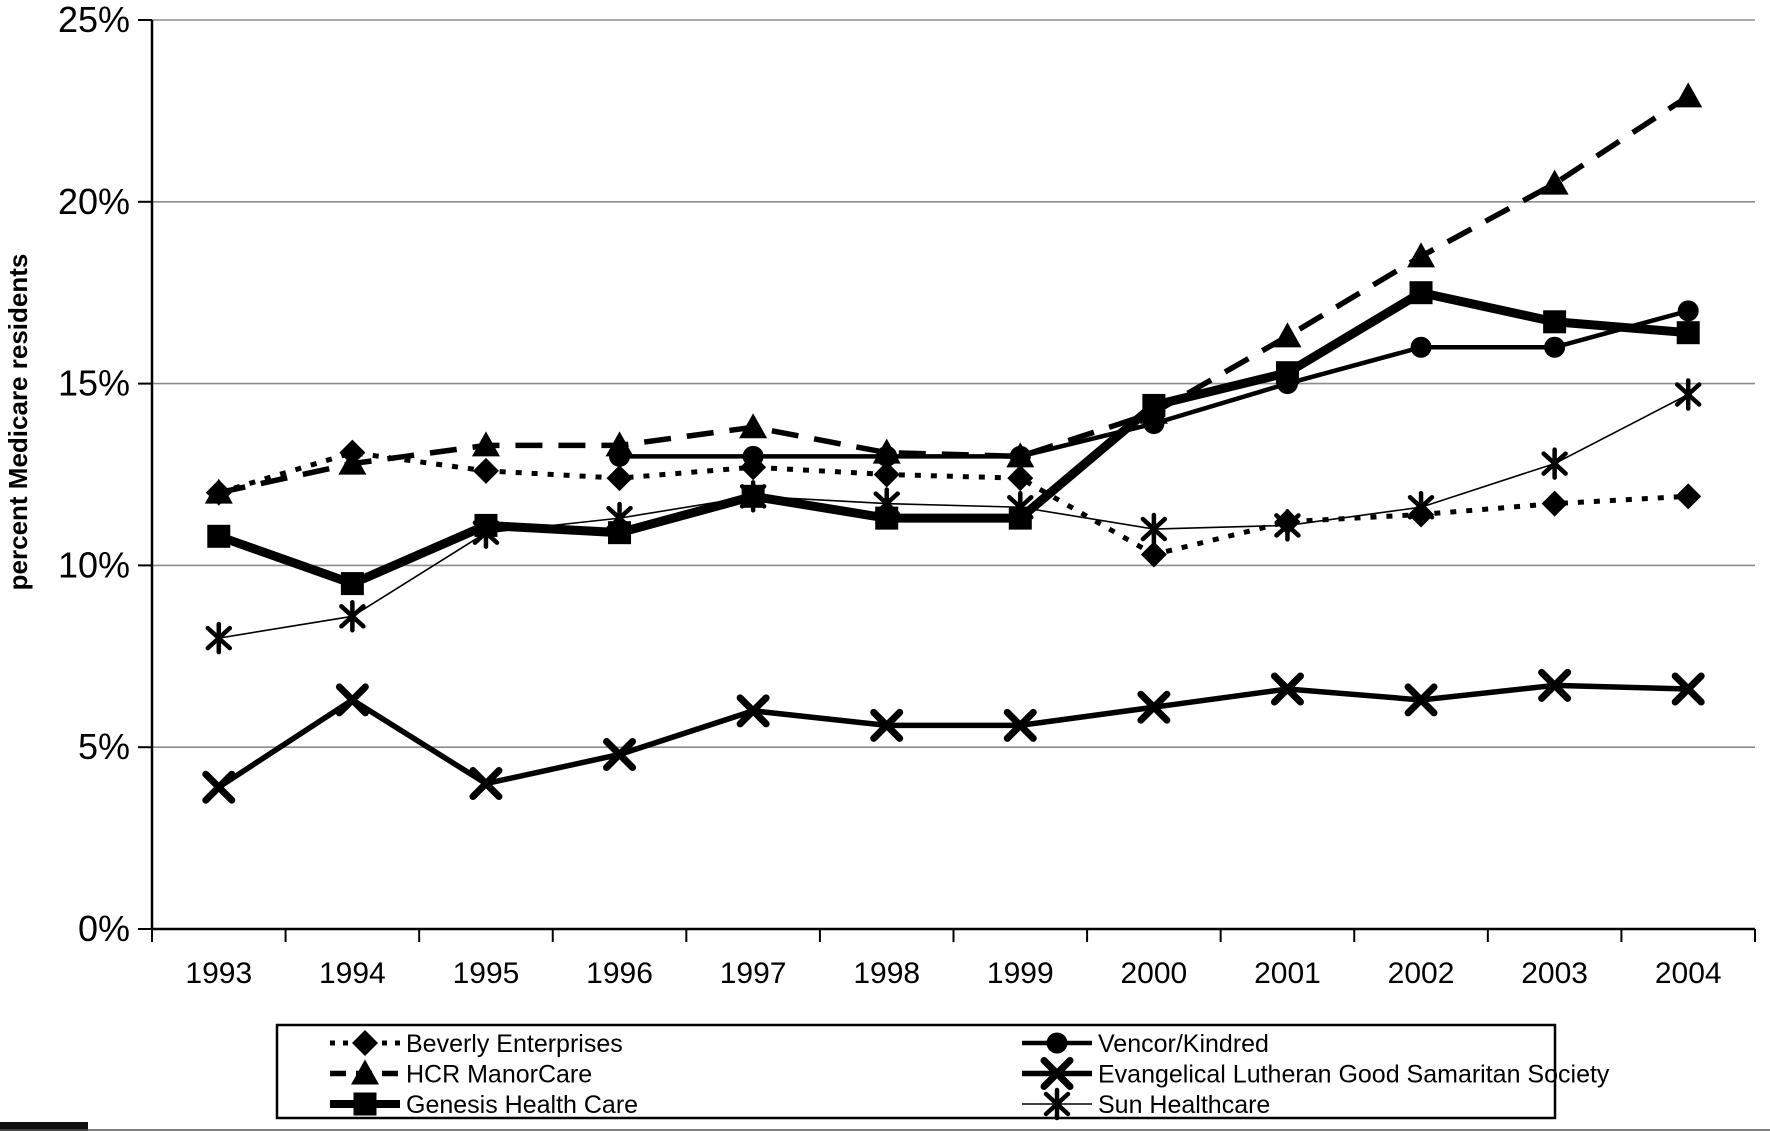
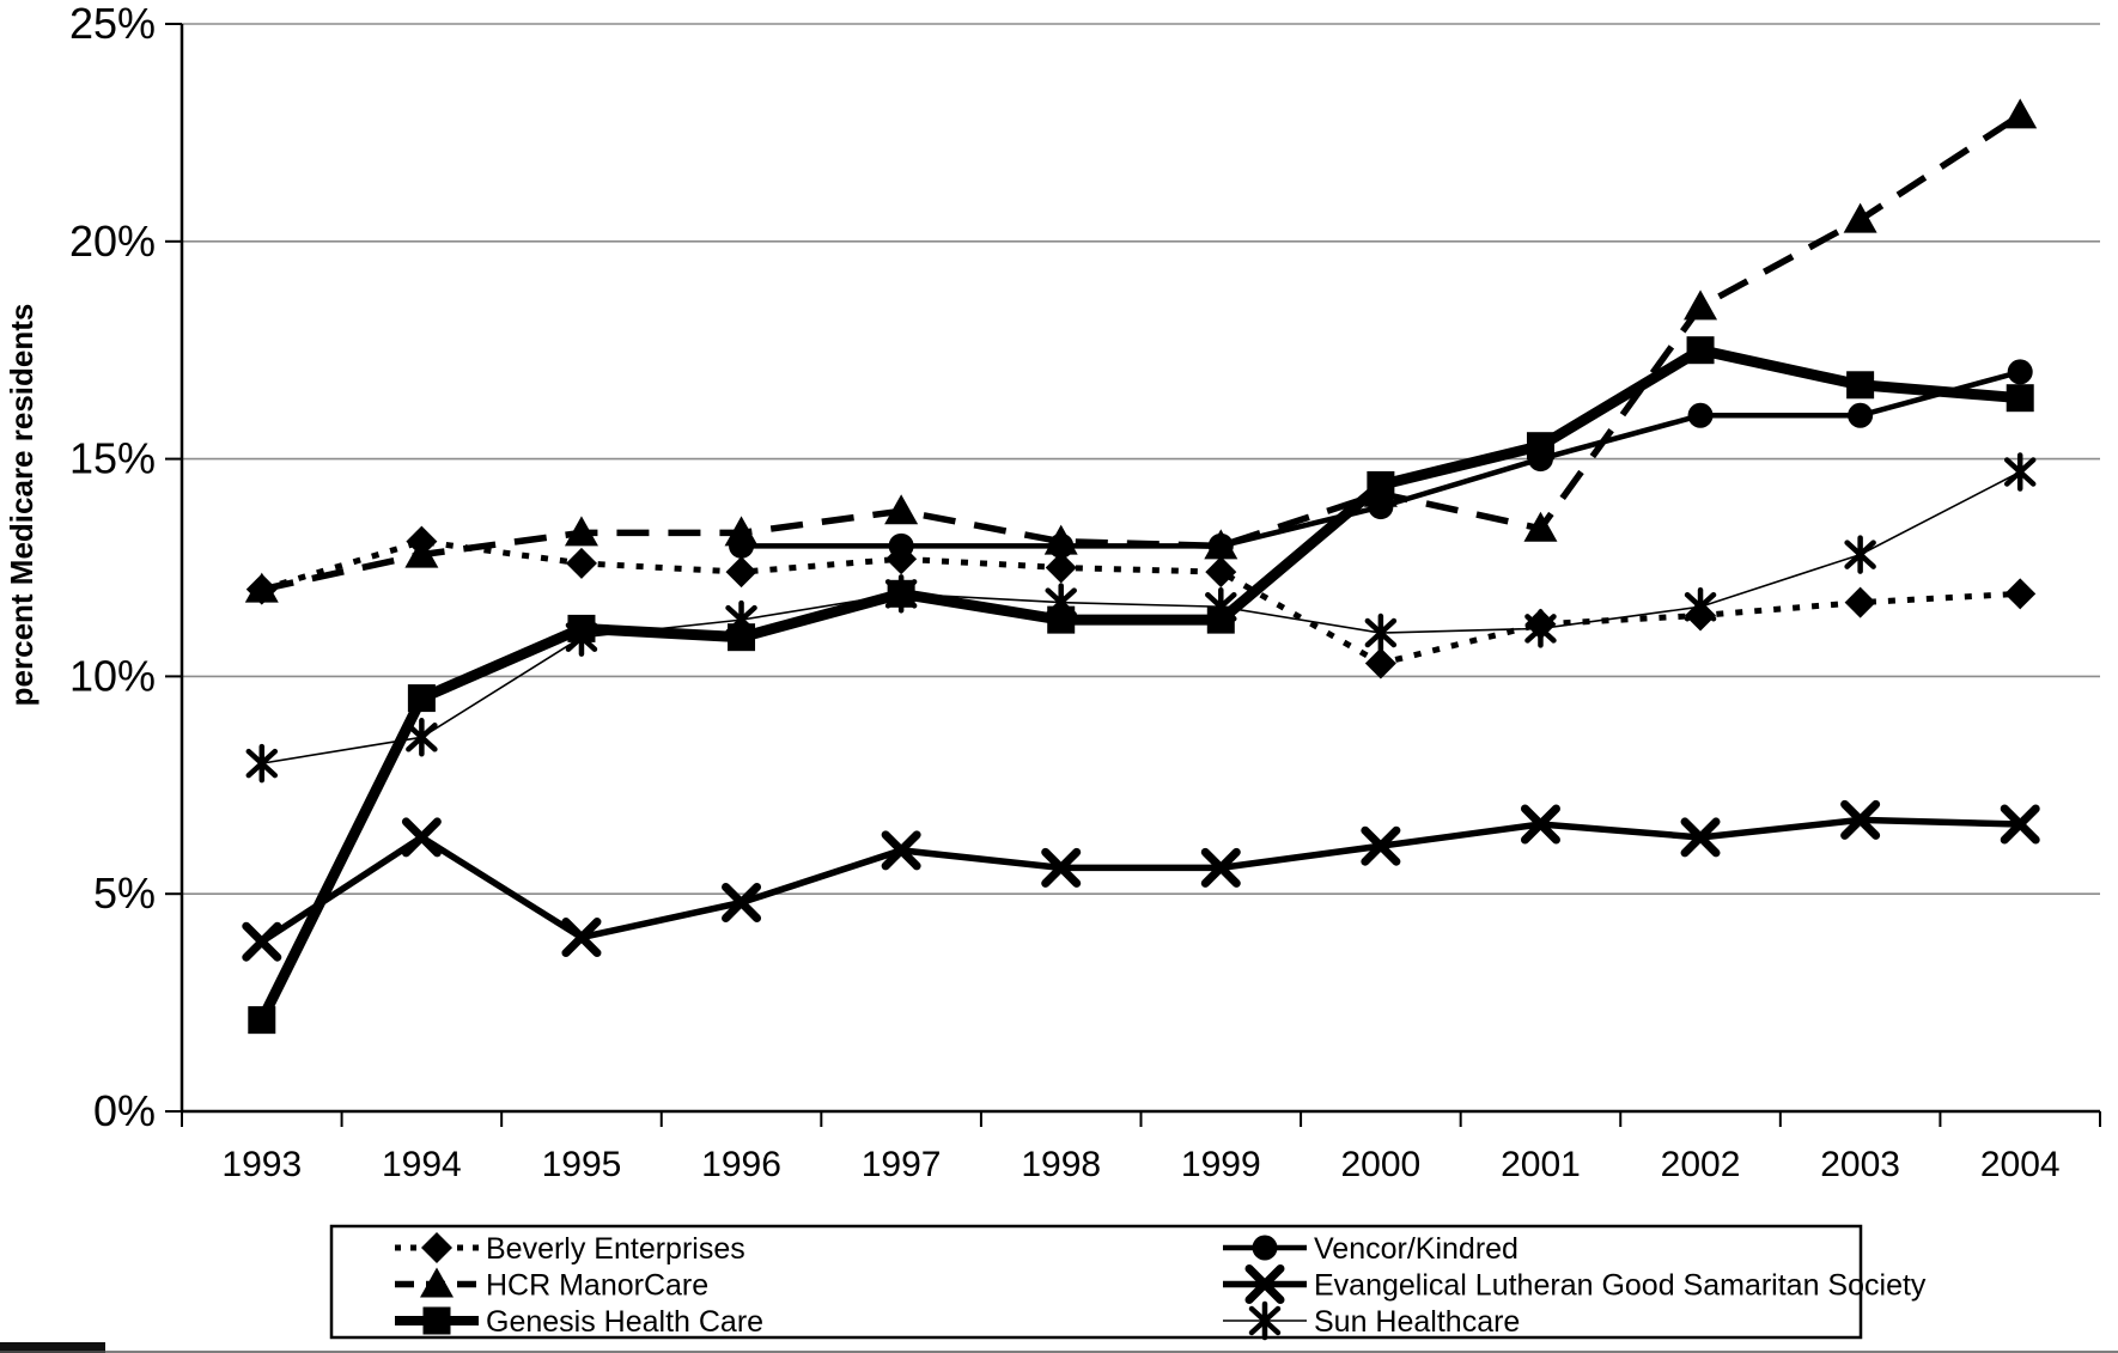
Genesis Health Care/1993: 10.8% -> 2.1%
HCR ManorCare/2001: 16.3% -> 13.4%
